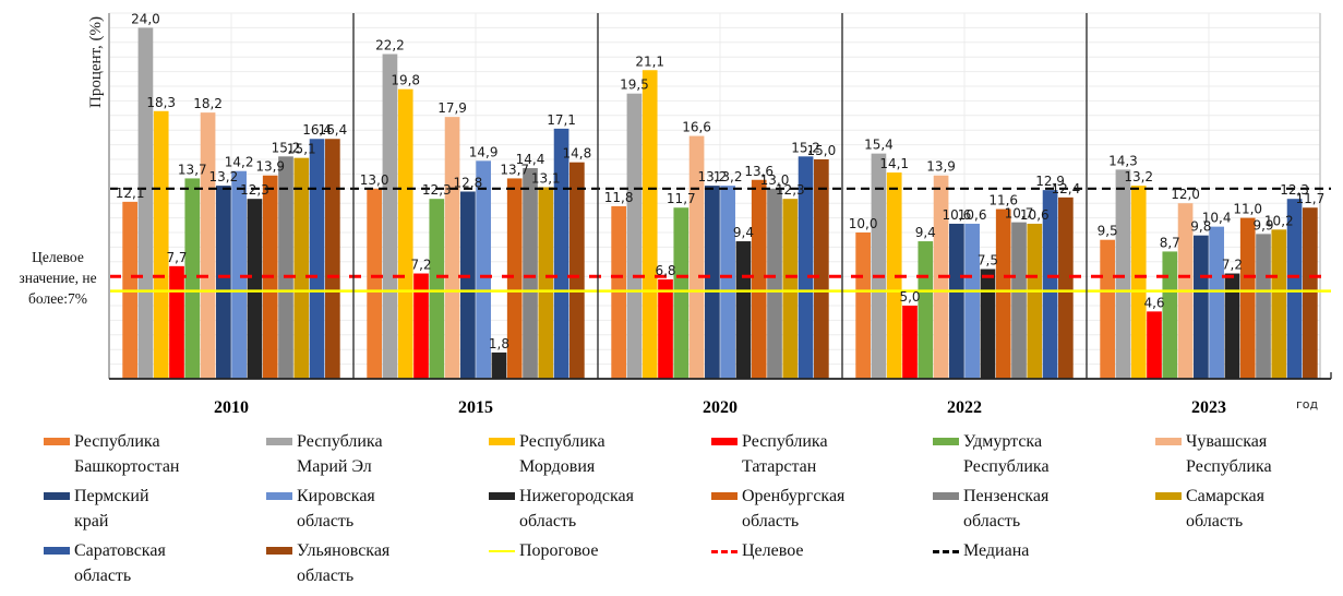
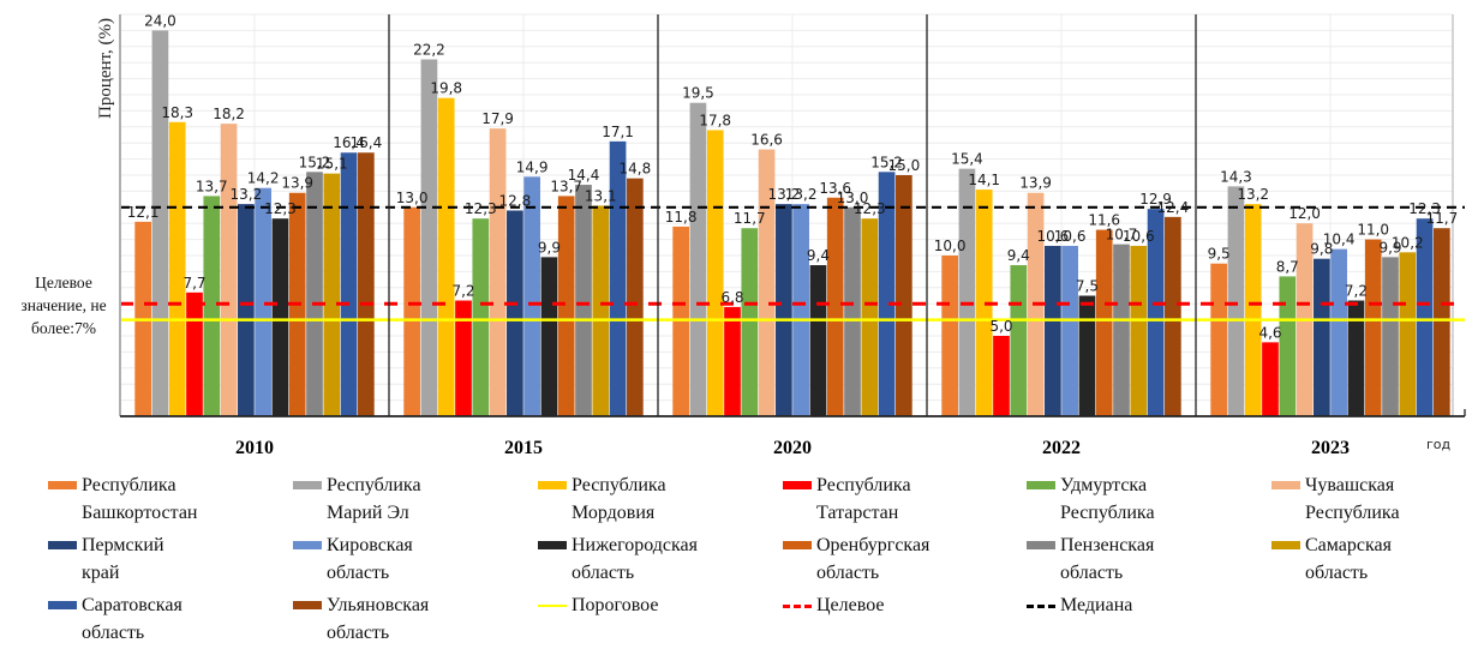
Нижегородская область/2015: 1,8 -> 9,9
Республика Мордовия/2020: 21,1 -> 17,8
